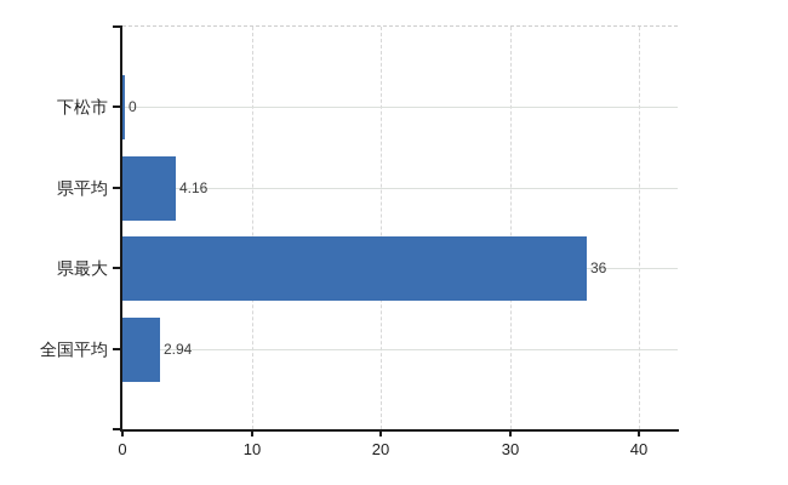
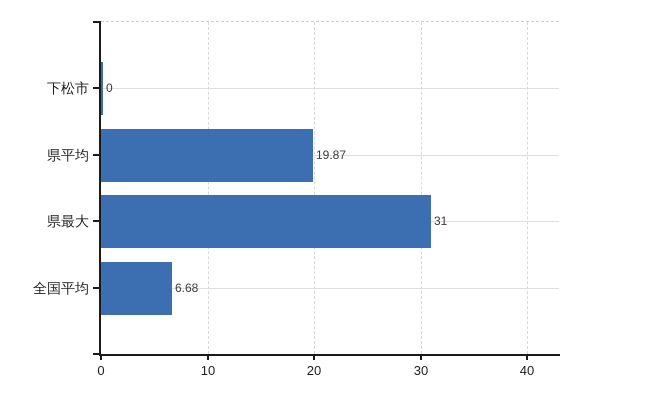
県平均: 4.16 -> 19.87
県最大: 36 -> 31
全国平均: 2.94 -> 6.68
